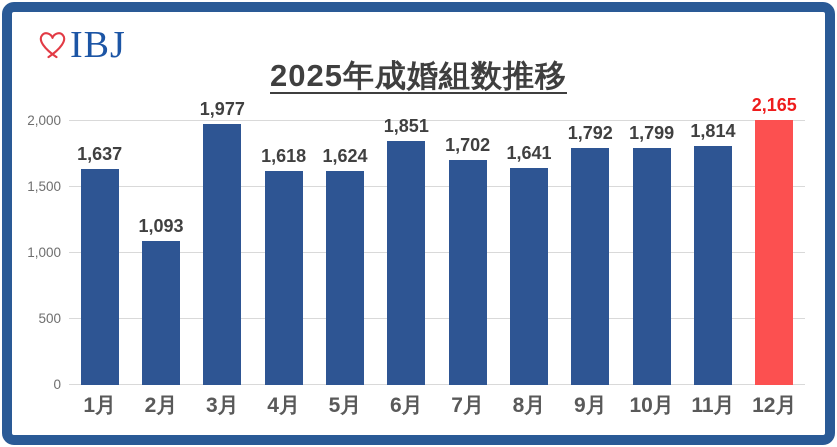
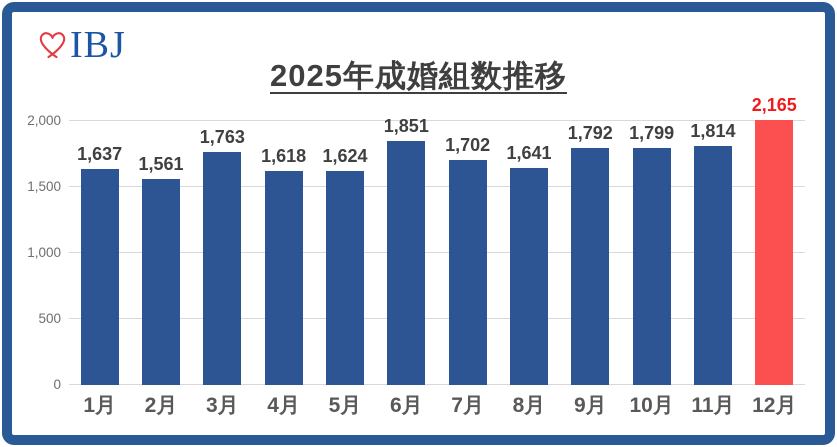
2月: 1,093 -> 1,561
3月: 1,977 -> 1,763
